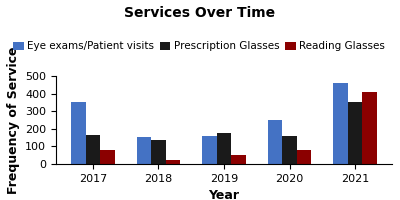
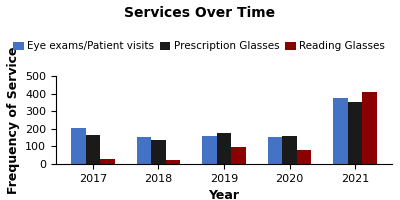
Eye exams/Patient visits/2017: 350 -> 200
Reading Glasses/2017: 80 -> 30
Reading Glasses/2019: 50 -> 100
Eye exams/Patient visits/2020: 250 -> 160
Eye exams/Patient visits/2021: 460 -> 380
